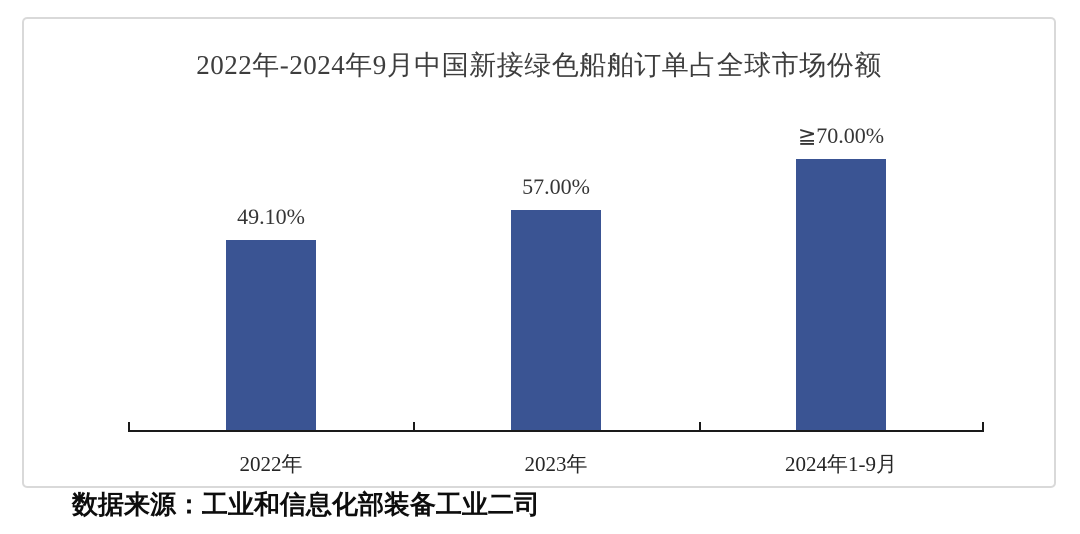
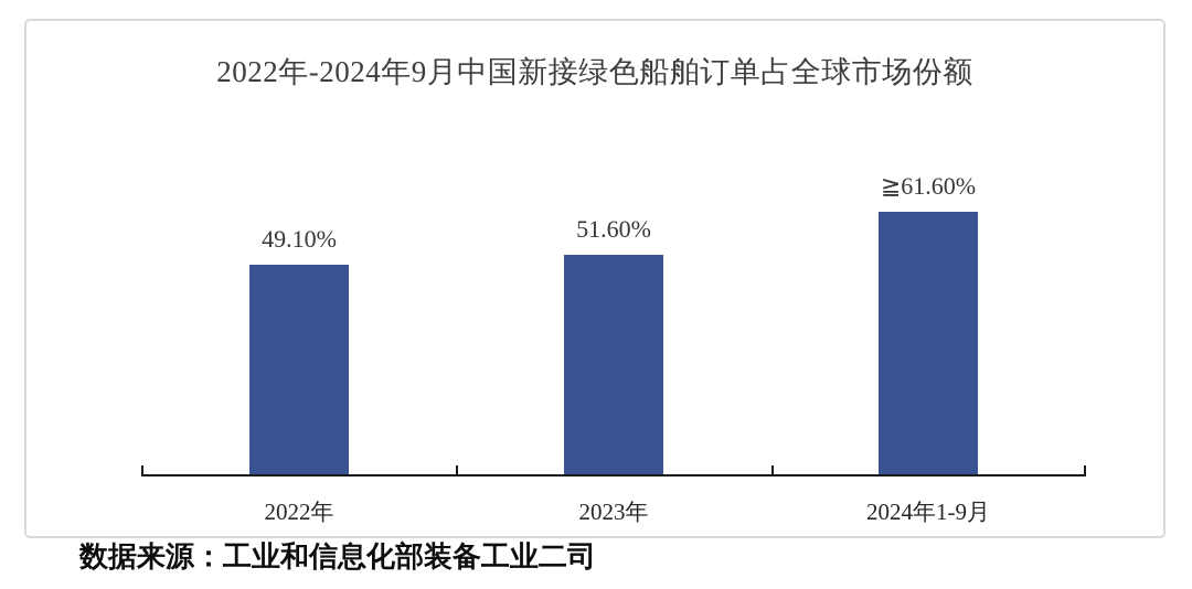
2023年: 57.00% -> 51.60%
2024年1-9月: 70.00 -> 61.60
